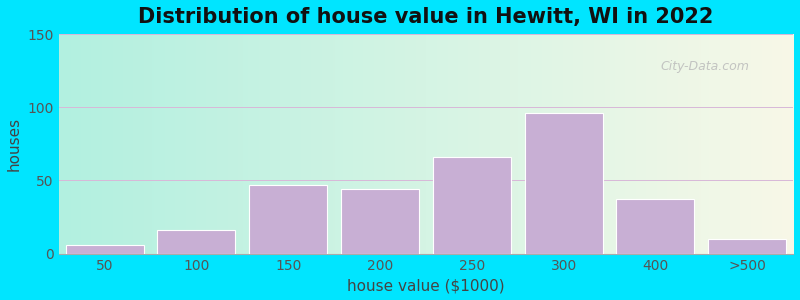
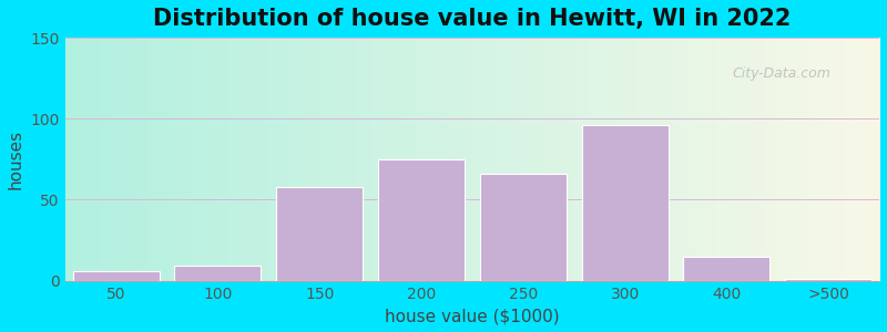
100: 16 -> 9
150: 47 -> 58
200: 44 -> 75
400: 37 -> 15
>500: 10 -> 1
